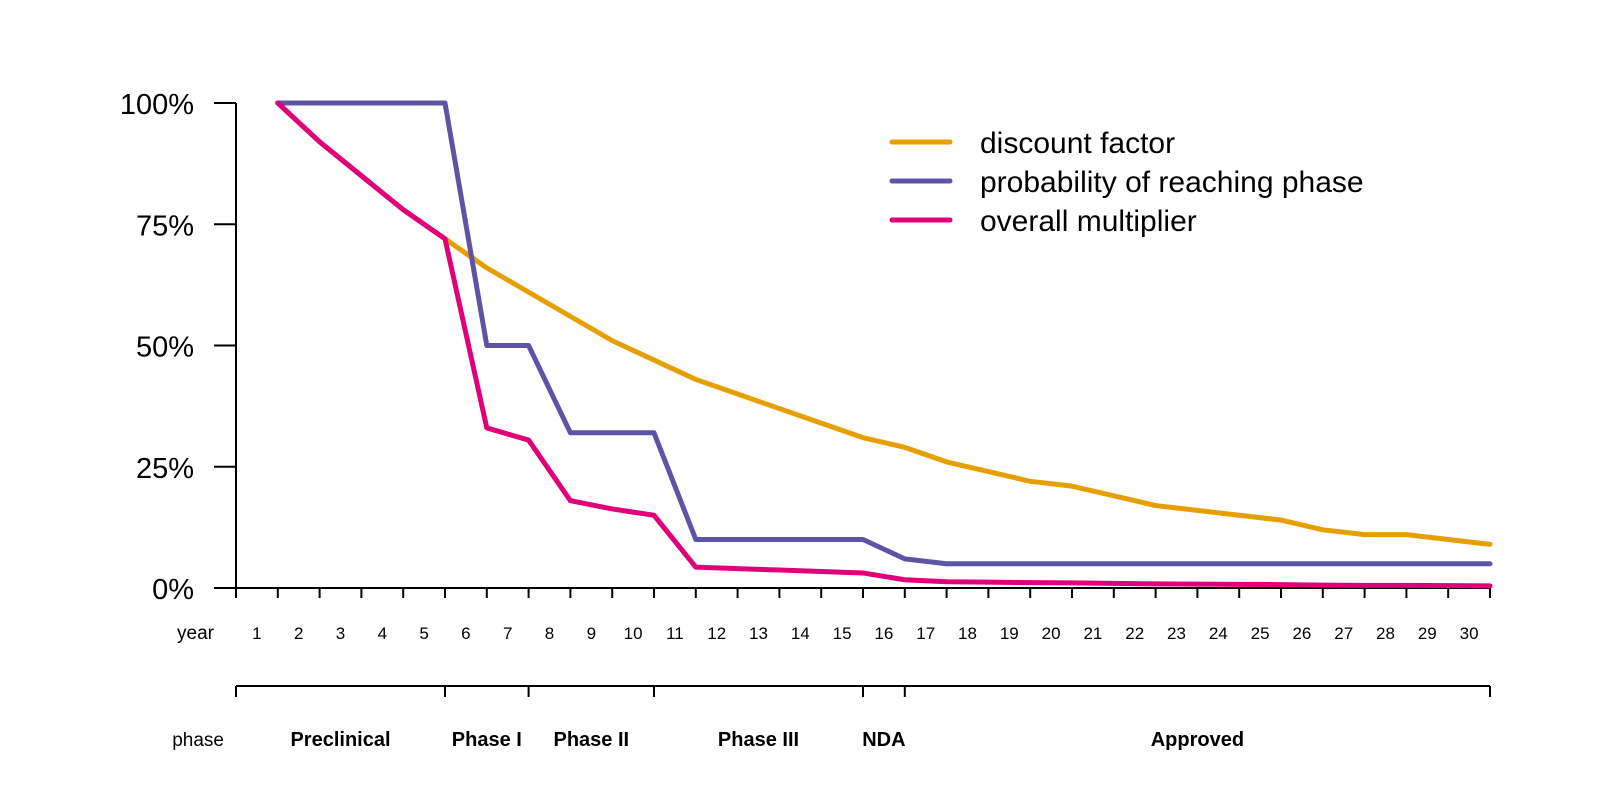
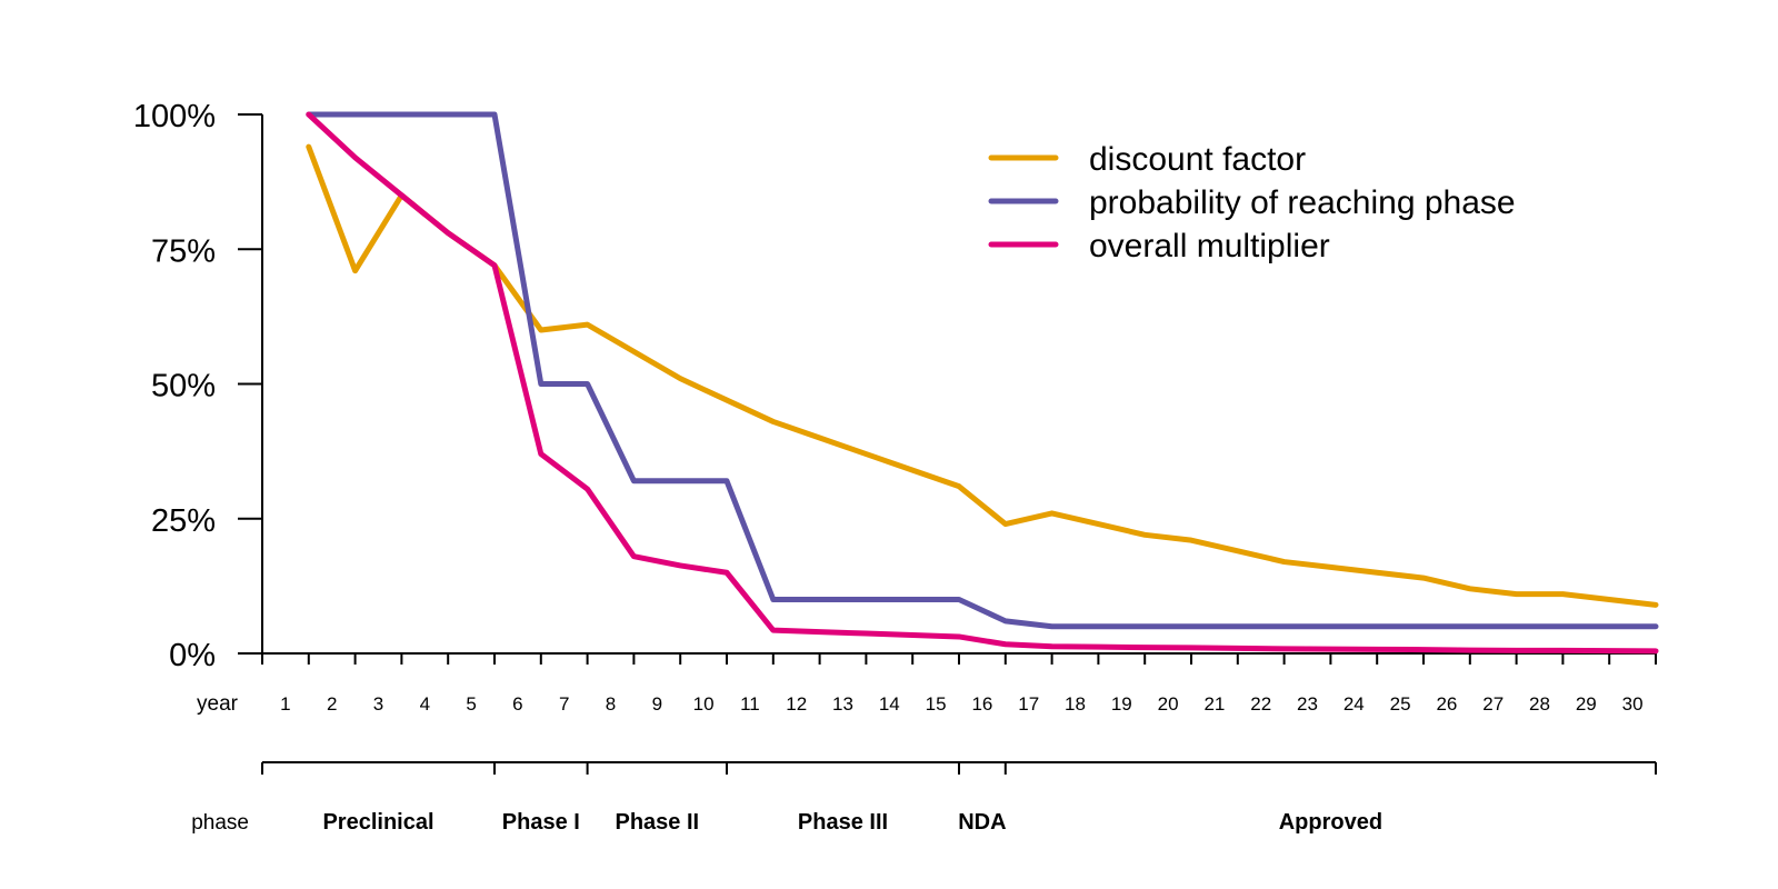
discount factor/1: 100% -> 94%
discount factor/2: 92% -> 71%
discount factor/6: 66% -> 60%
overall multiplier/6: 33% -> 37%
discount factor/16: 29% -> 24%
